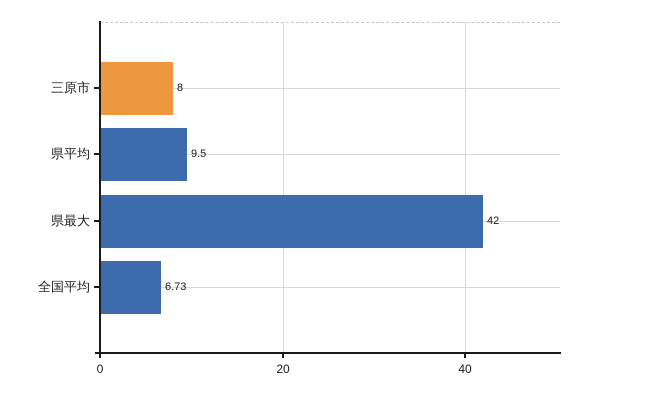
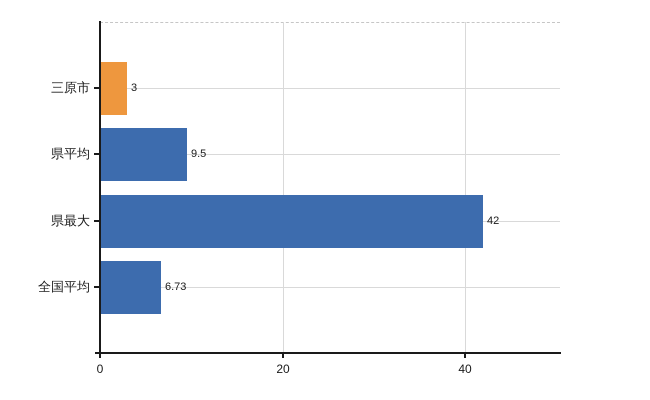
三原市: 8 -> 3
